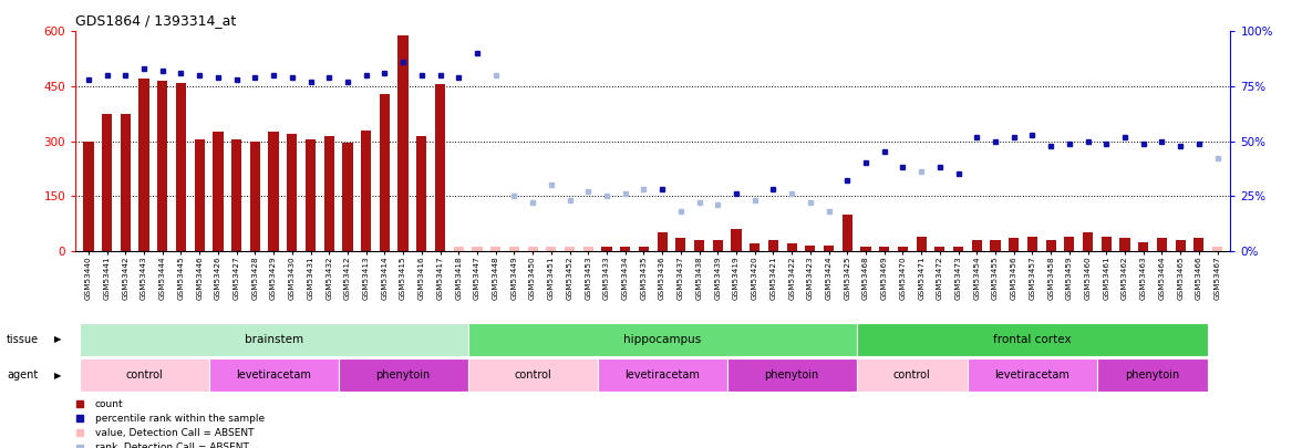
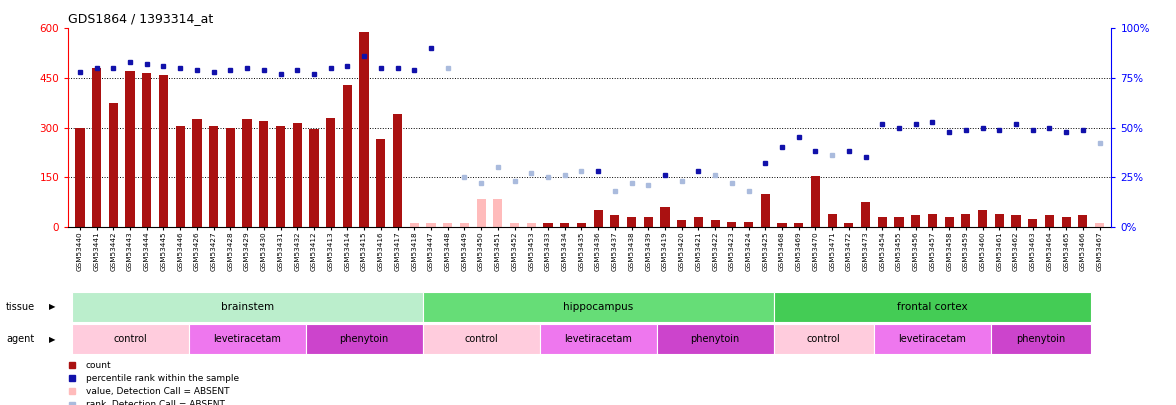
GSM53441: 375 -> 480
GSM53416: 315 -> 265
GSM53417: 455 -> 340
GSM53450: 10 -> 85
GSM53451: 10 -> 85
GSM53470: 10 -> 155
GSM53473: 10 -> 75
